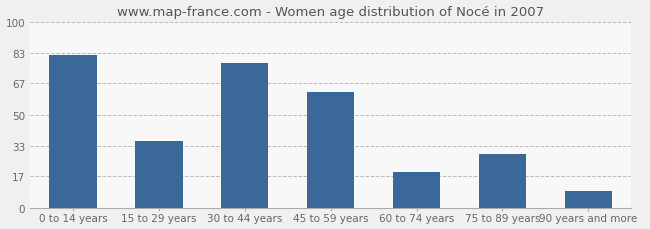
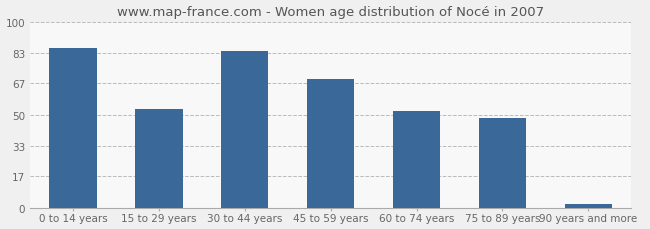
0 to 14 years: 82 -> 86
15 to 29 years: 36 -> 53
30 to 44 years: 78 -> 84
45 to 59 years: 62 -> 69
60 to 74 years: 19 -> 52
75 to 89 years: 29 -> 48
90 years and more: 9 -> 2
